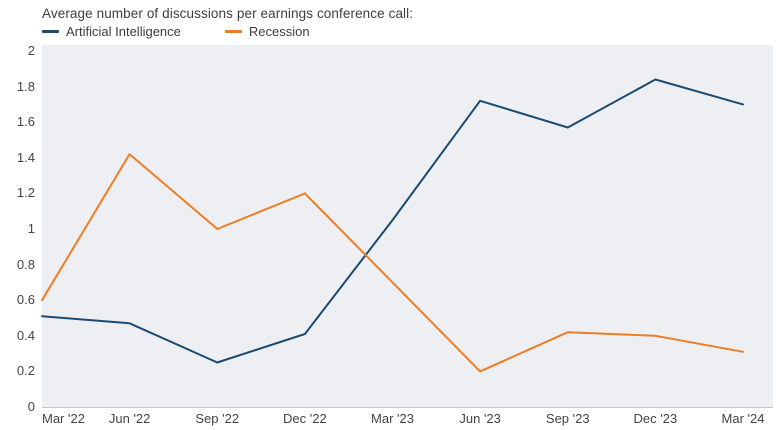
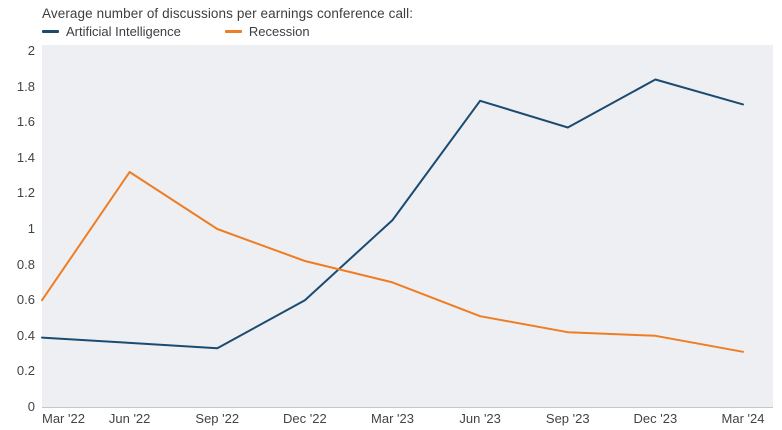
Artificial Intelligence/Mar '22: 0.51 -> 0.39
Artificial Intelligence/Jun '22: 0.47 -> 0.36
Recession/Jun '22: 1.42 -> 1.32
Artificial Intelligence/Sep '22: 0.25 -> 0.33
Artificial Intelligence/Dec '22: 0.41 -> 0.60
Recession/Dec '22: 1.20 -> 0.82
Recession/Jun '23: 0.20 -> 0.51
